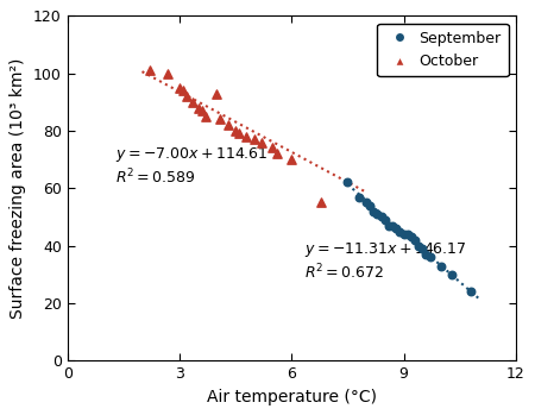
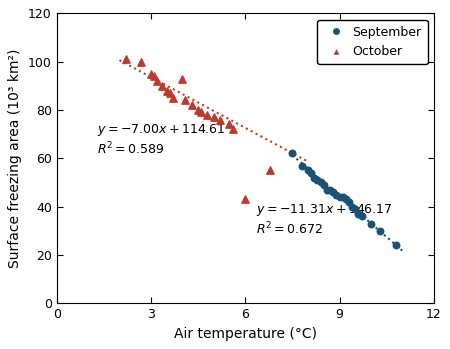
October/6: 70 -> 43
